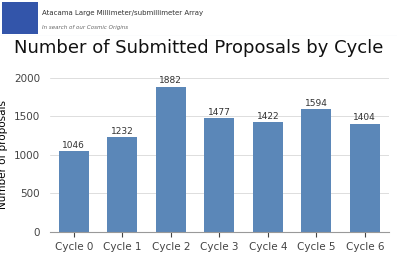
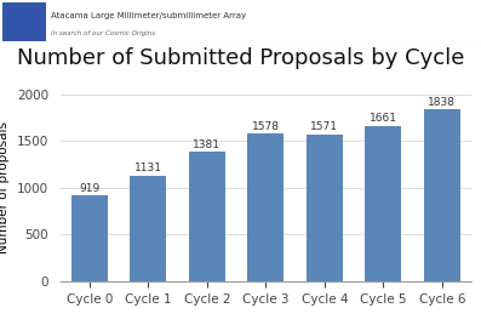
Cycle 0: 1046 -> 919
Cycle 1: 1232 -> 1131
Cycle 2: 1882 -> 1381
Cycle 3: 1477 -> 1578
Cycle 4: 1422 -> 1571
Cycle 5: 1594 -> 1661
Cycle 6: 1404 -> 1838
